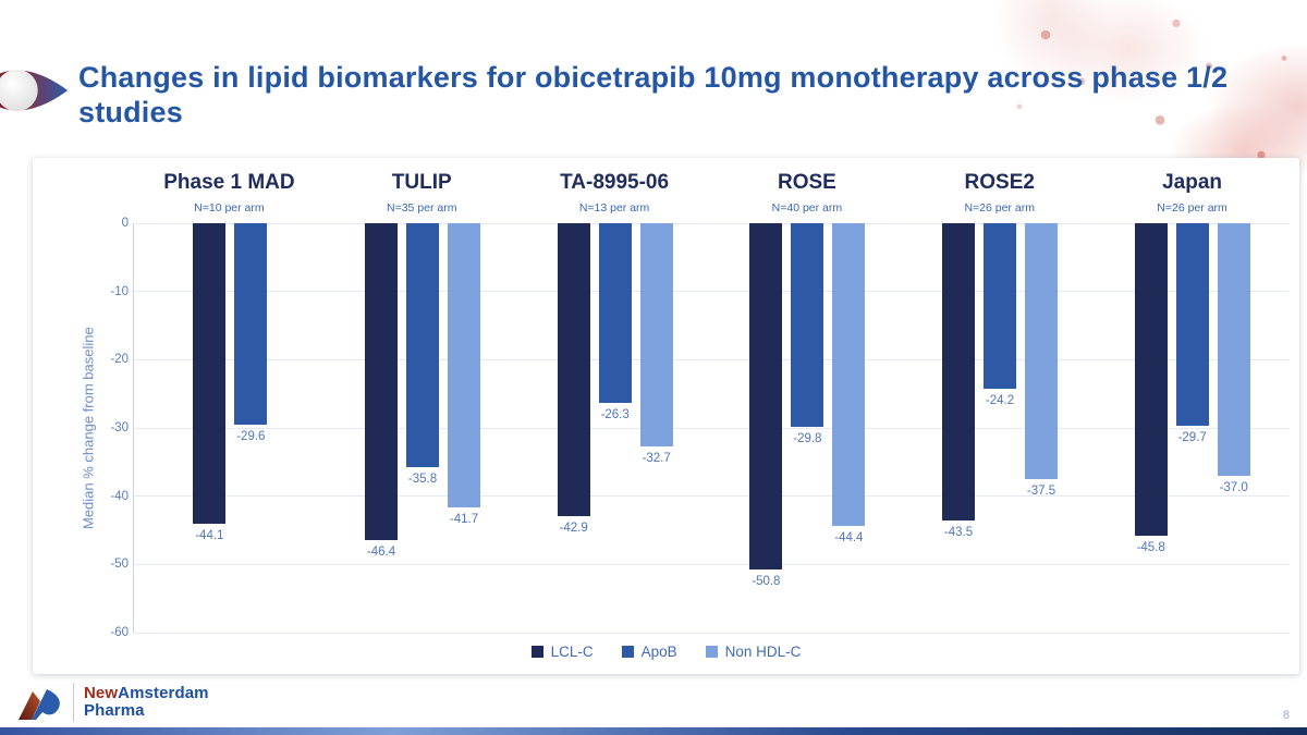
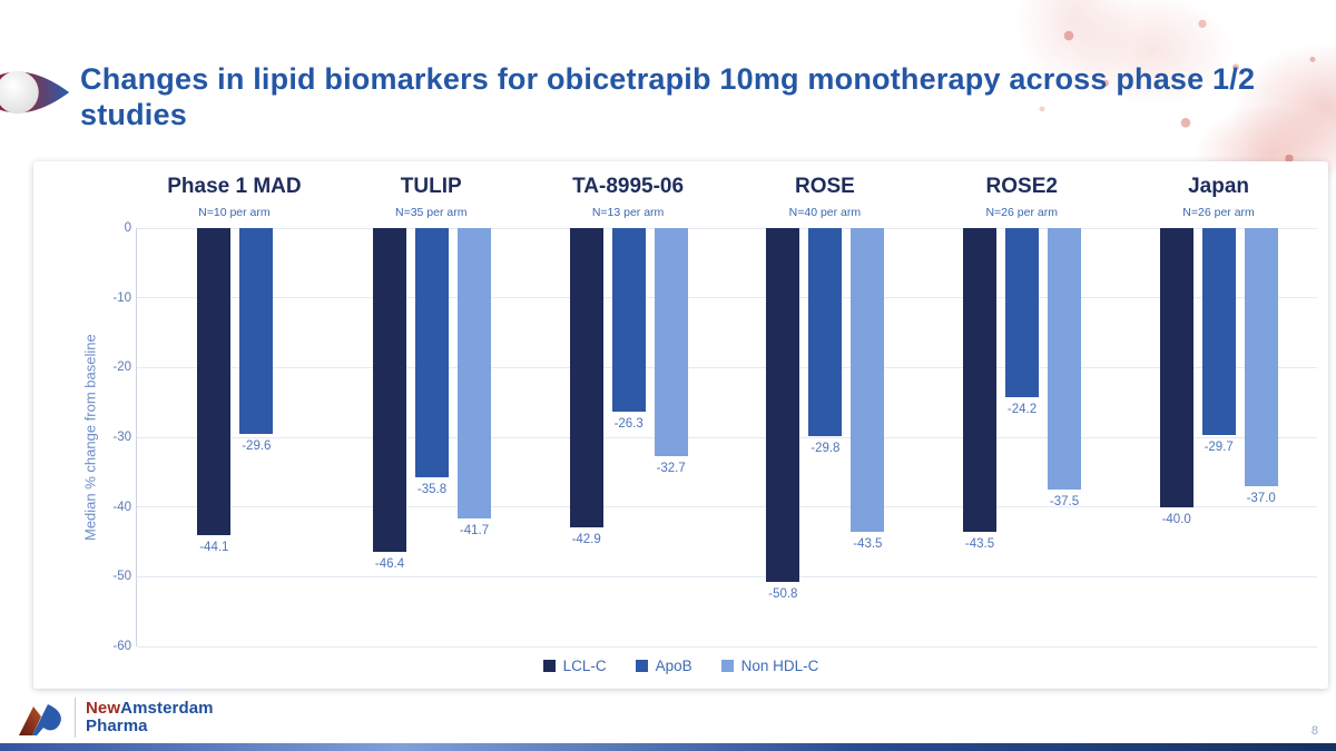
Non HDL-C/ROSE: -44.4 -> -43.5
LCL-C/Japan: -45.8 -> -40.0
